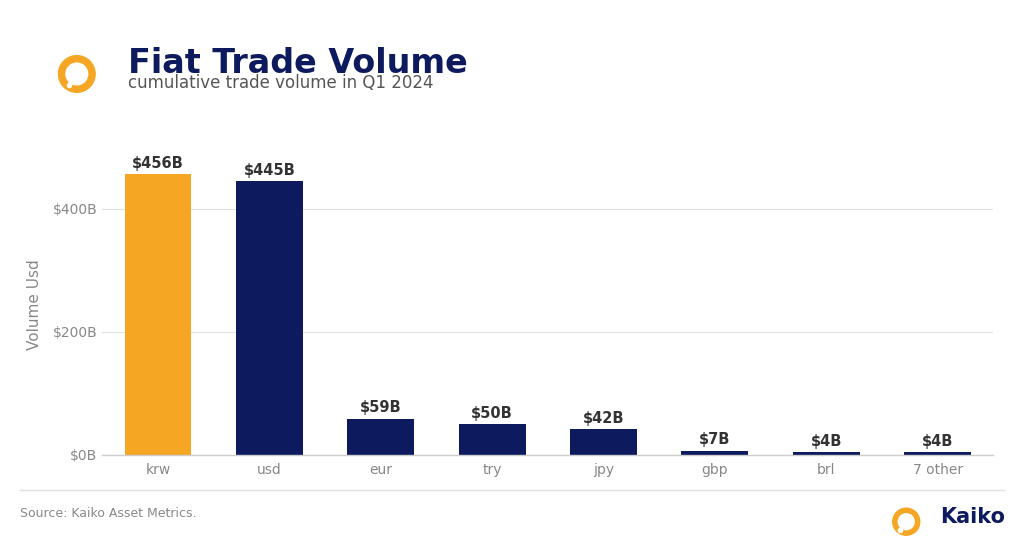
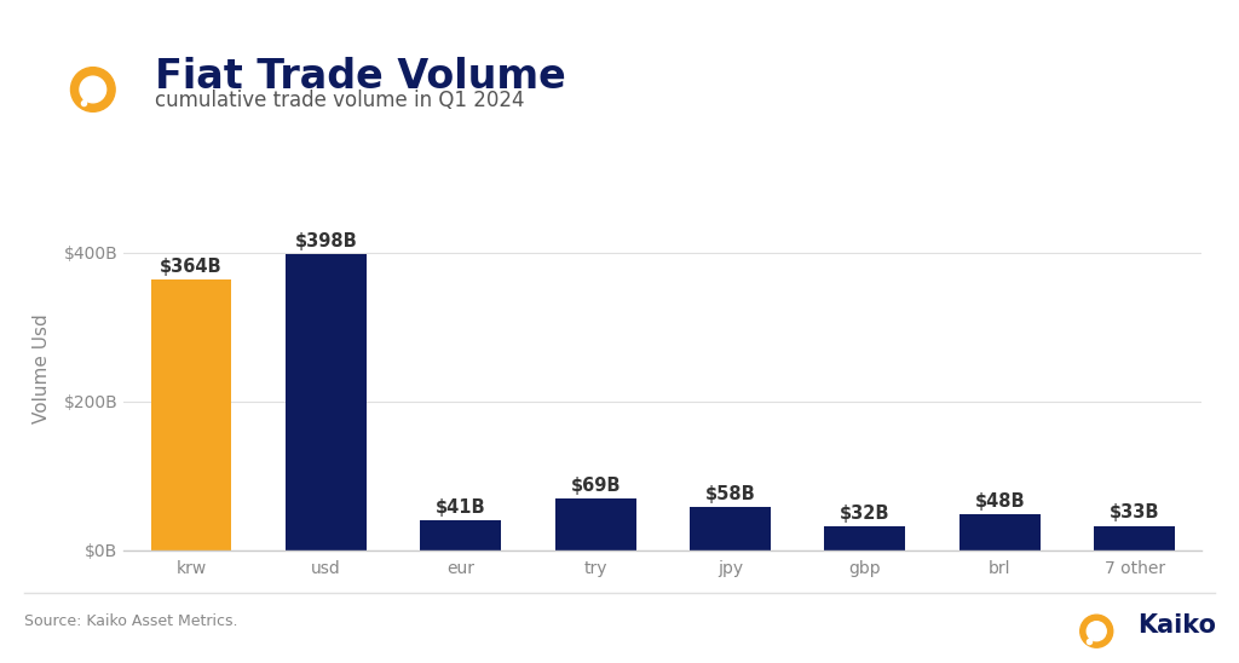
krw: $456B -> $364B
usd: $445B -> $398B
eur: $59B -> $41B
try: $50B -> $69B
jpy: $42B -> $58B
gbp: $7B -> $32B
brl: $4B -> $48B
7 other: $4B -> $33B
